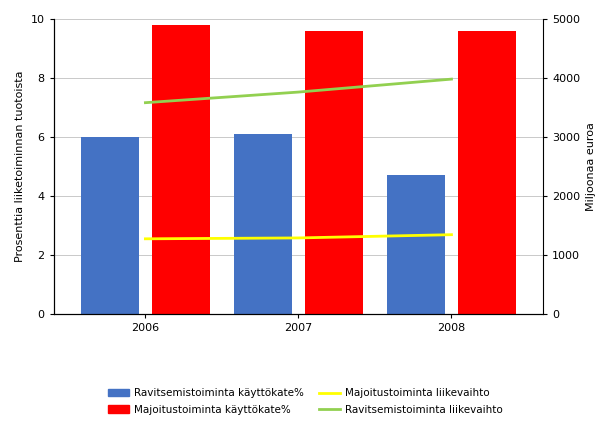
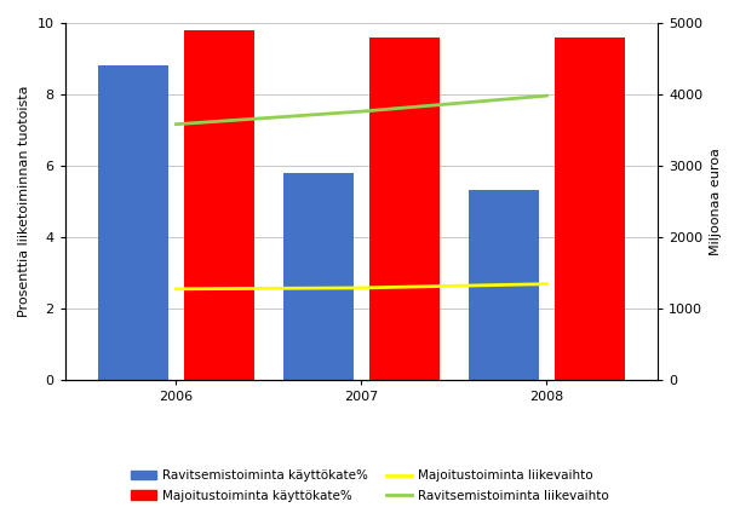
Ravitsemistoiminta käyttökate%/2006: 6.0 -> 8.8
Ravitsemistoiminta käyttökate%/2007: 6.1 -> 5.8
Ravitsemistoiminta käyttökate%/2008: 4.7 -> 5.3
